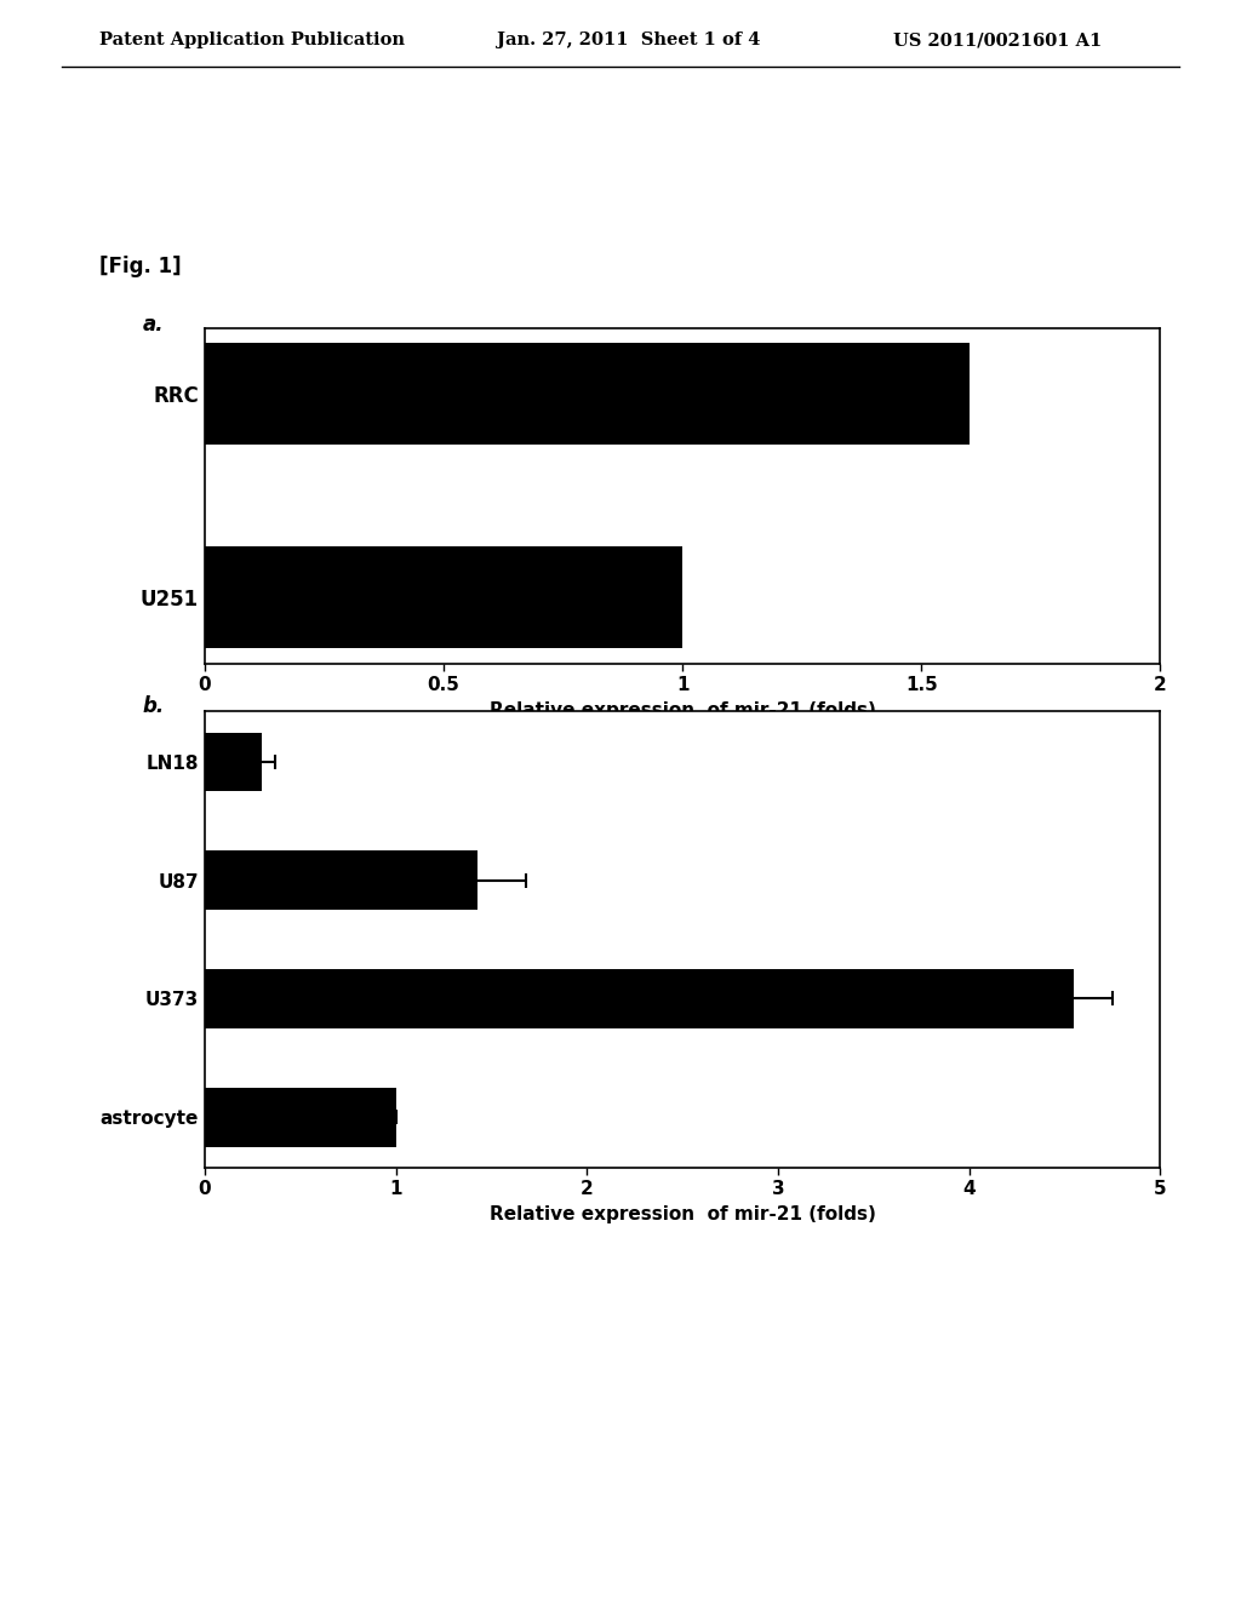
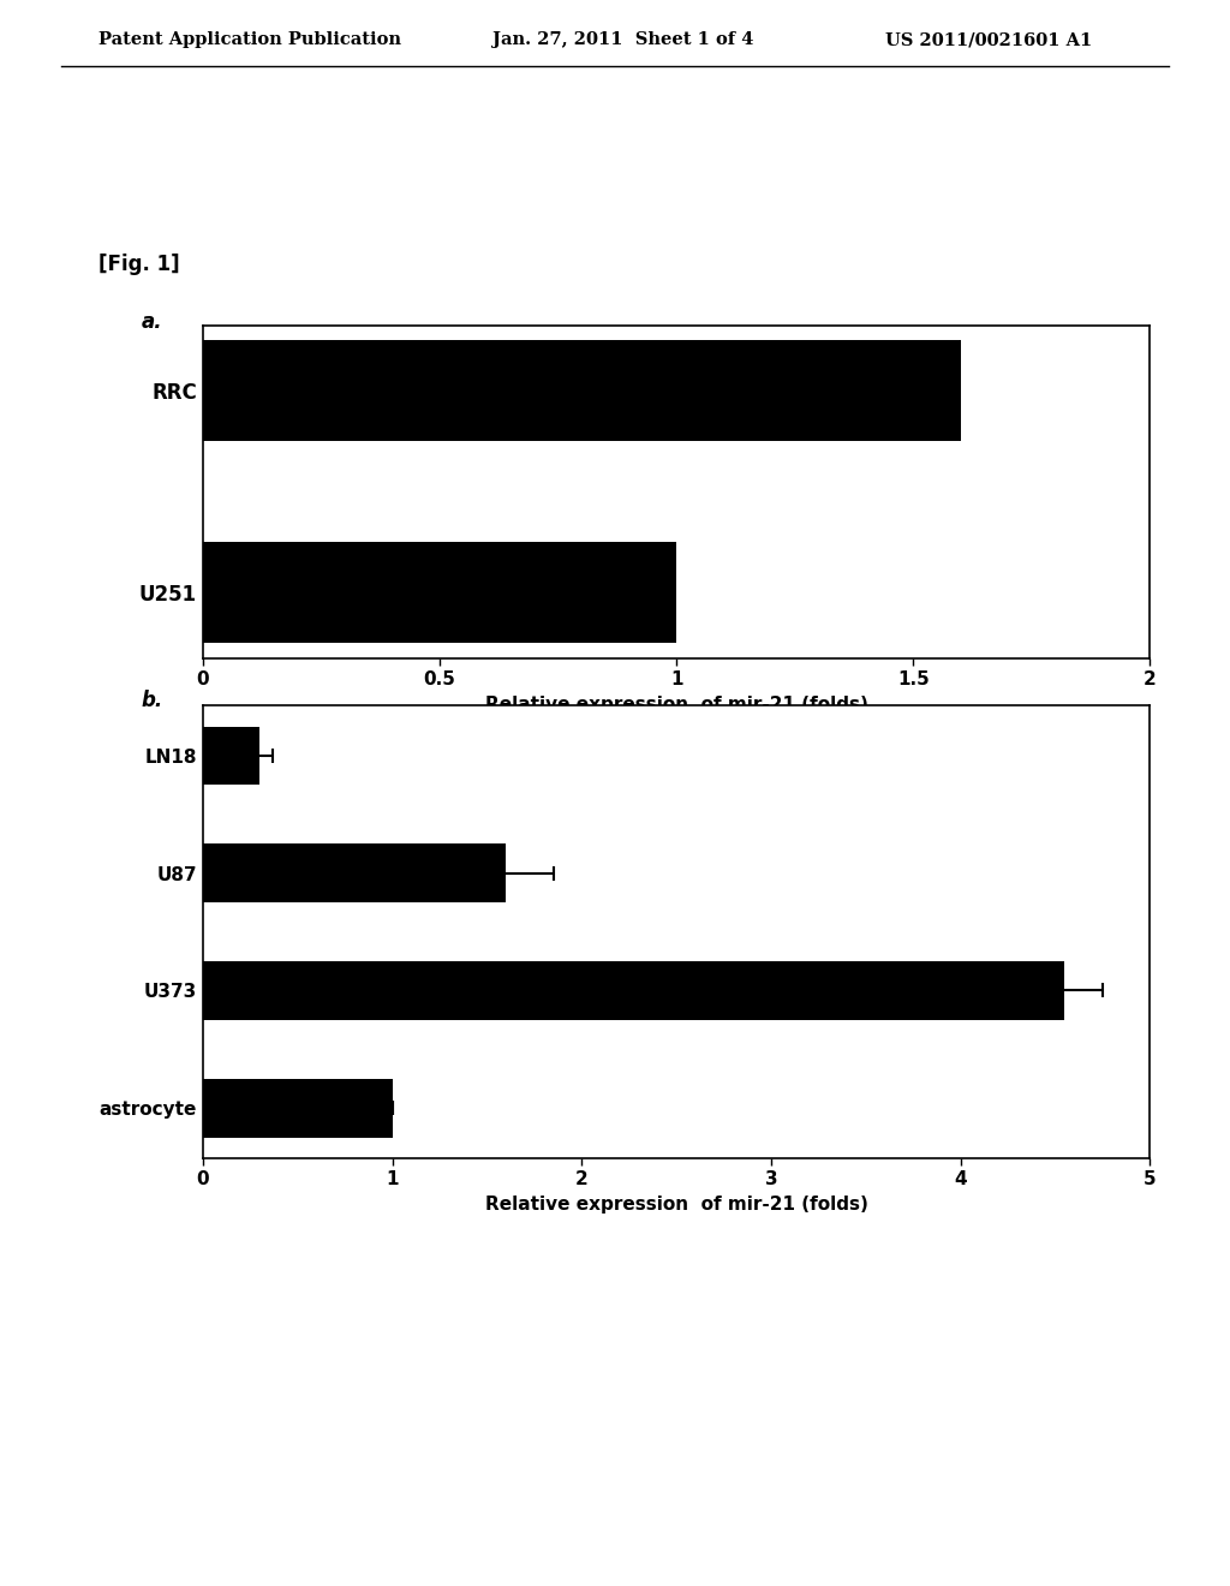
U87: 1.43 -> 1.60
